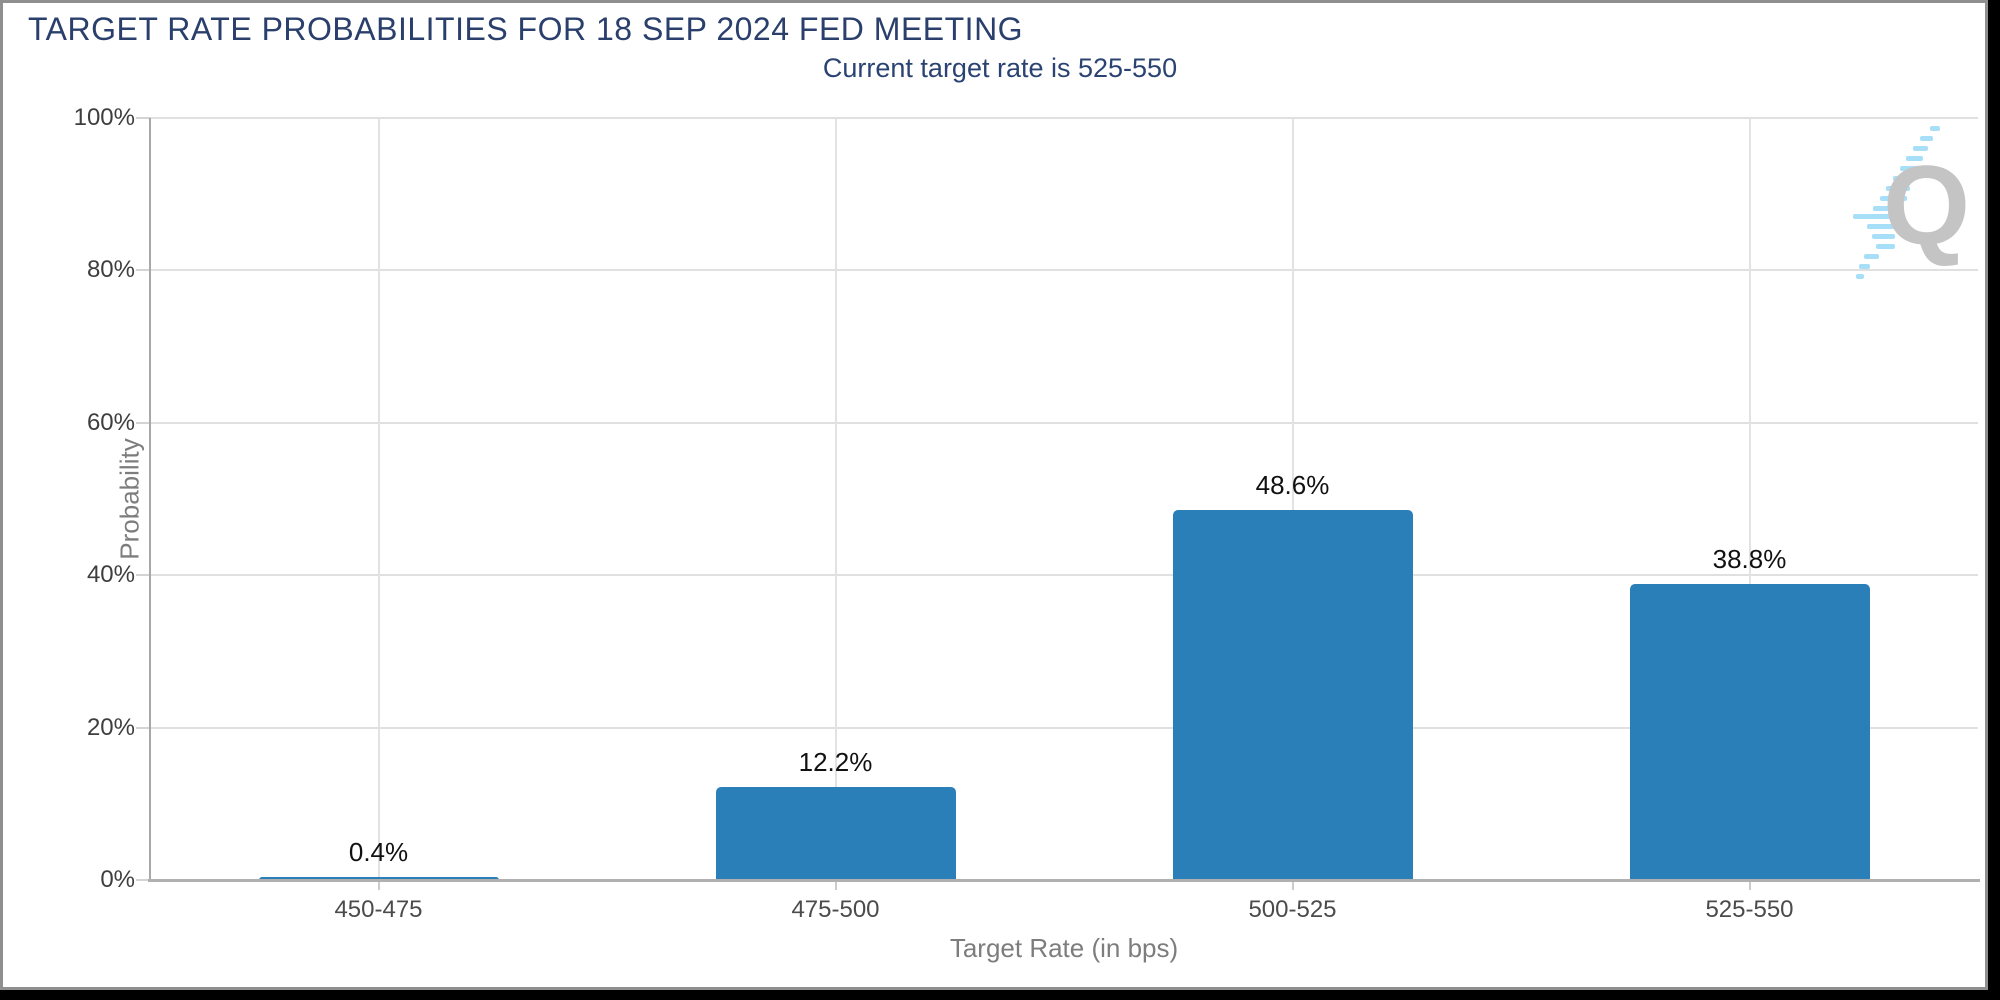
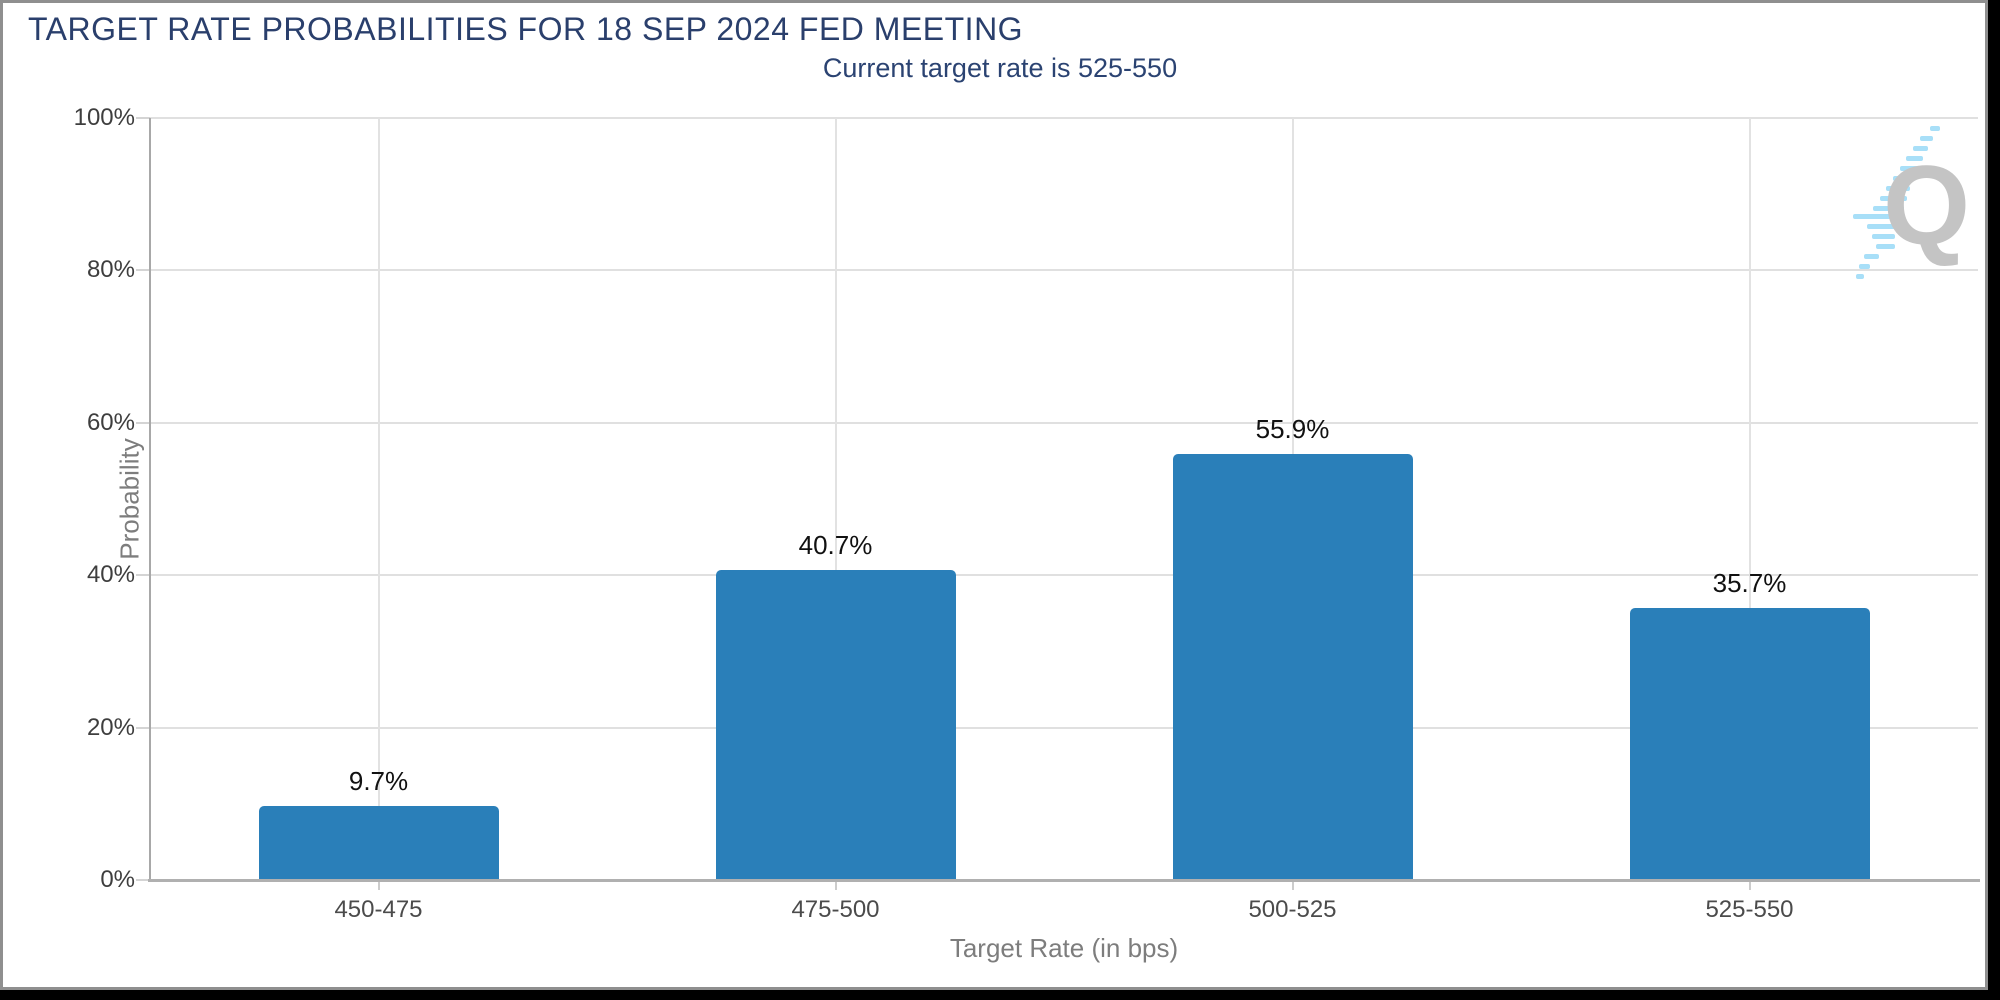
450-475: 0.4% -> 9.7%
475-500: 12.2% -> 40.7%
500-525: 48.6% -> 55.9%
525-550: 38.8% -> 35.7%
